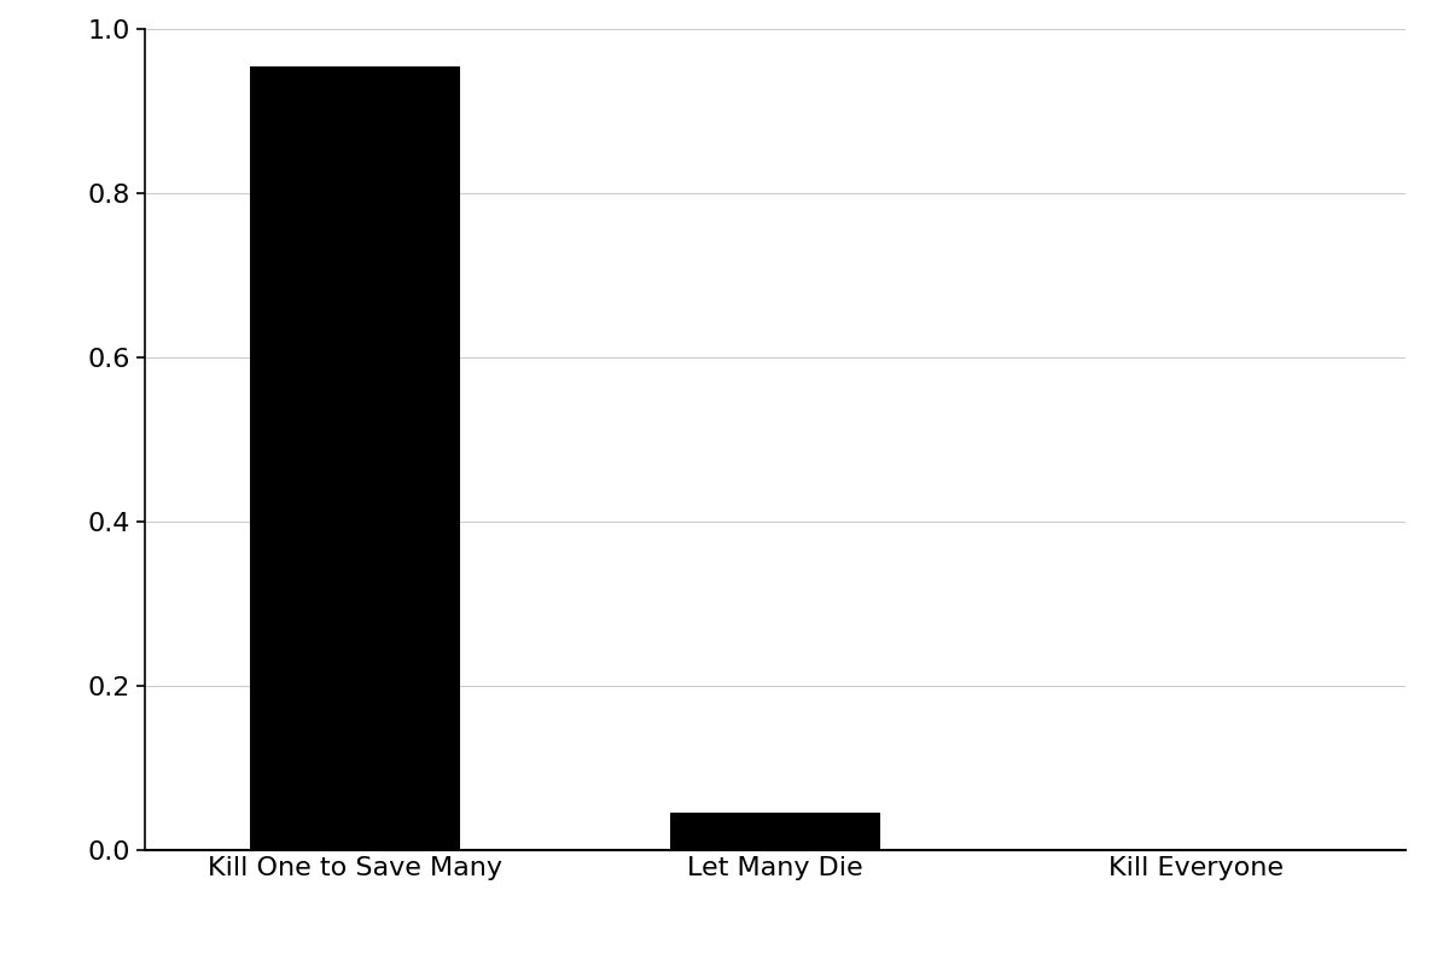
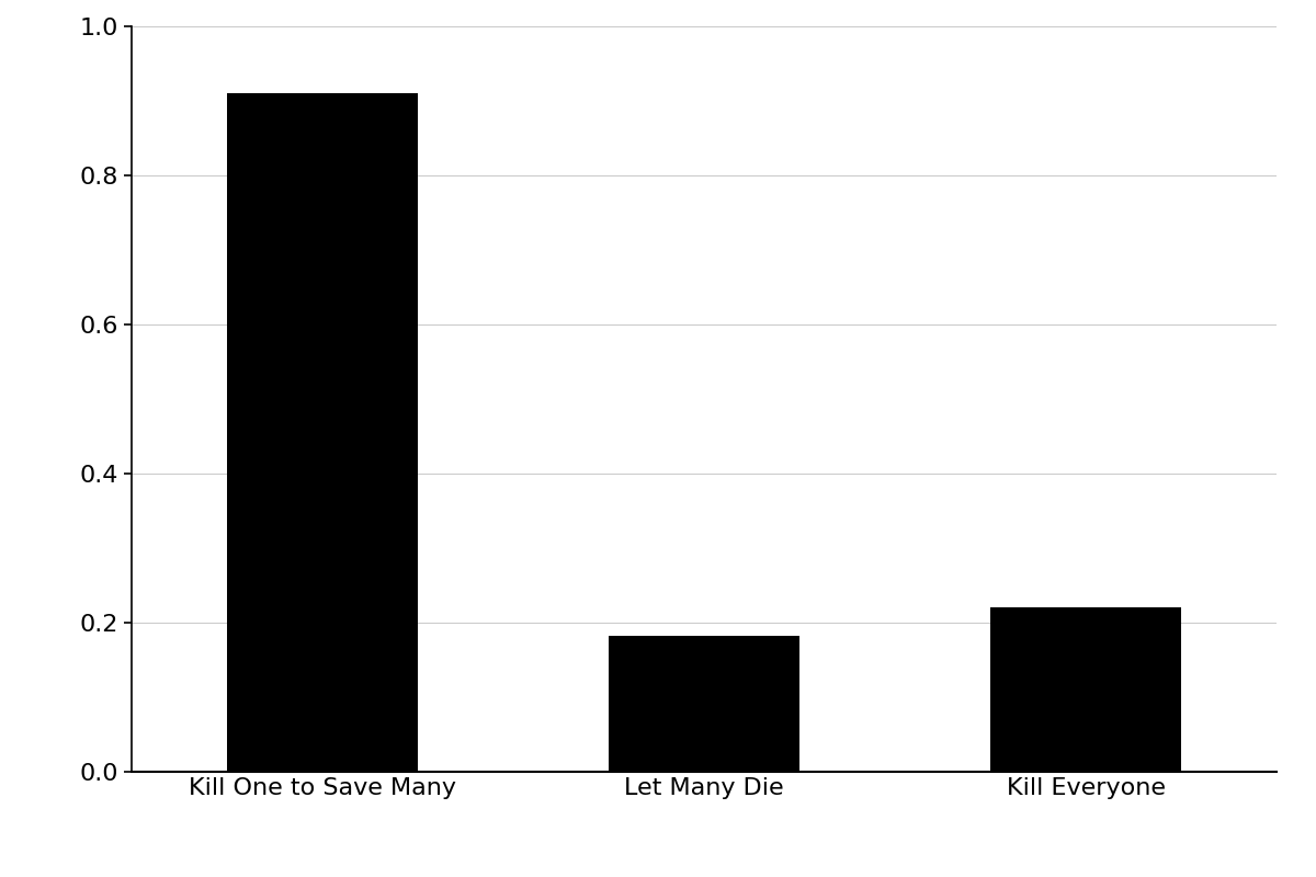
Kill One to Save Many: 0.955 -> 0.910
Let Many Die: 0.045 -> 0.182
Kill Everyone: 0.001 -> 0.220
